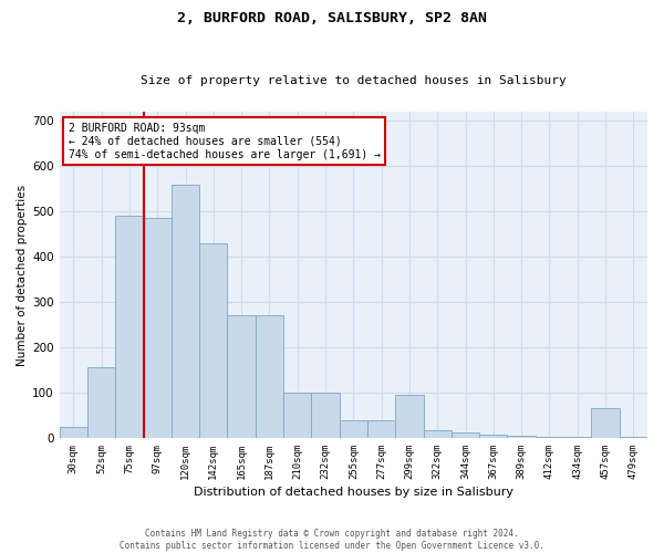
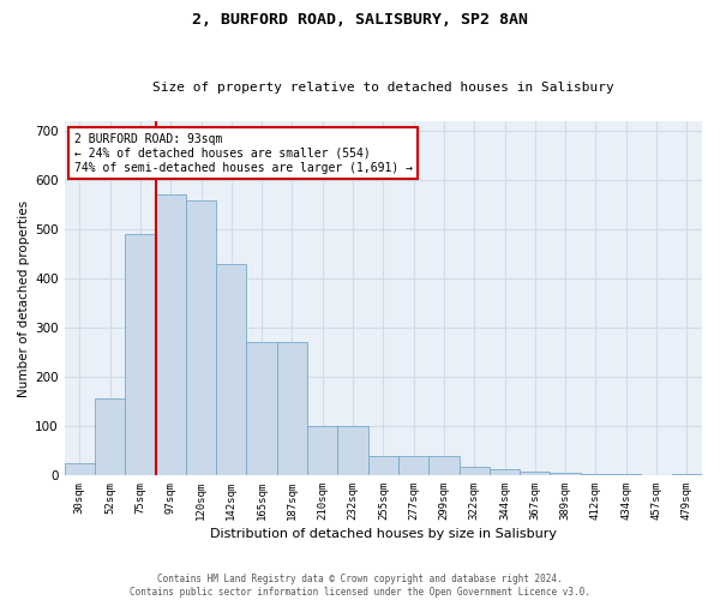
97sqm: 485 -> 570
299sqm: 95 -> 38
457sqm: 65 -> 1
